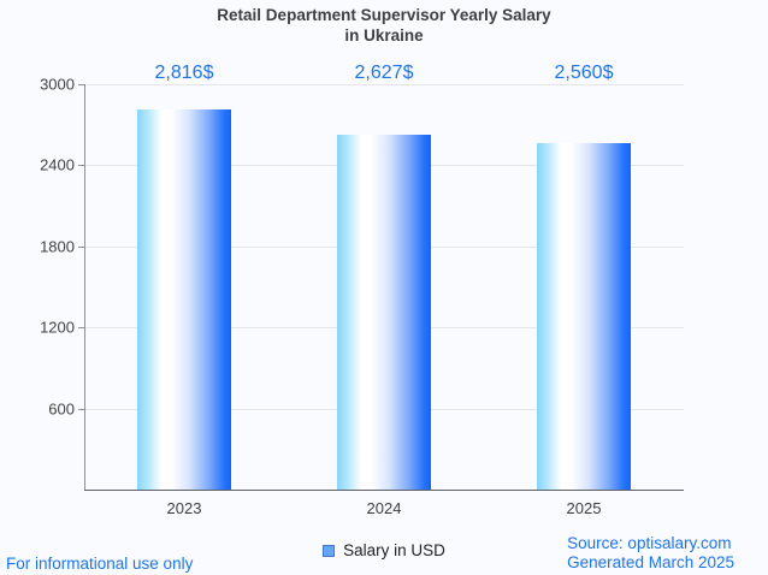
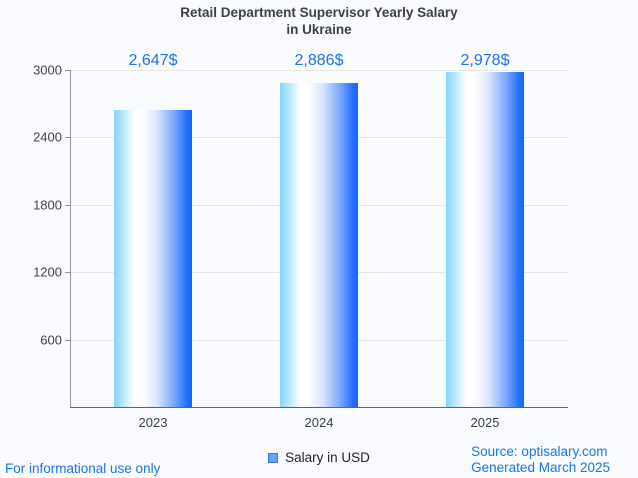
2023: 2,816 -> 2,647
2024: 2,627 -> 2,886
2025: 2,560 -> 2,978
